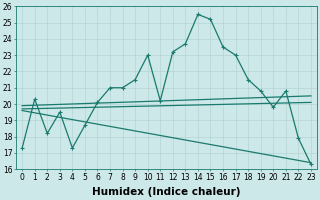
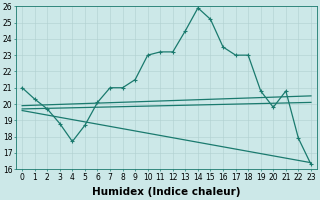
0: 17.3 -> 21.0
2: 18.2 -> 19.7
3: 19.5 -> 18.8
4: 17.3 -> 17.7
11: 20.2 -> 23.2
13: 23.7 -> 24.5
14: 25.5 -> 25.9
18: 21.5 -> 23.0
